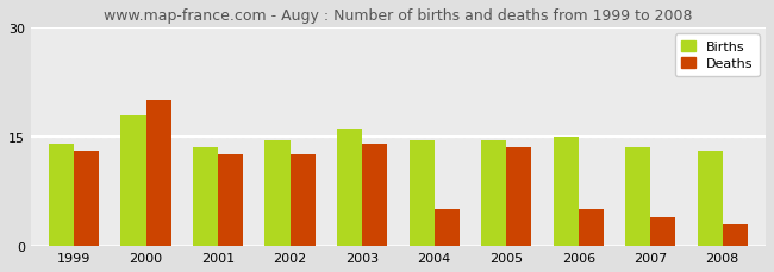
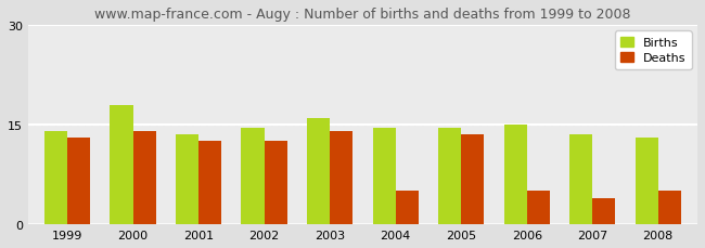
Deaths/2000: 20.0 -> 14.0
Deaths/2008: 3.0 -> 5.0
